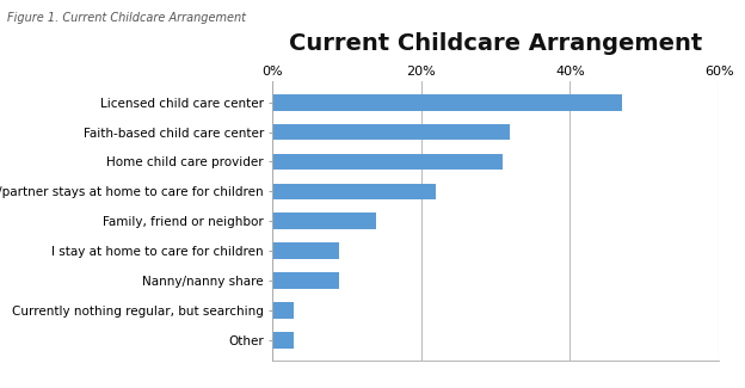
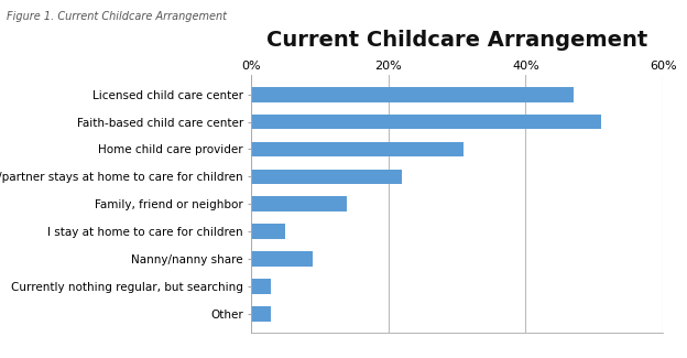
Faith-based child care center: 32% -> 51%
I stay at home to care for children: 9% -> 5%
